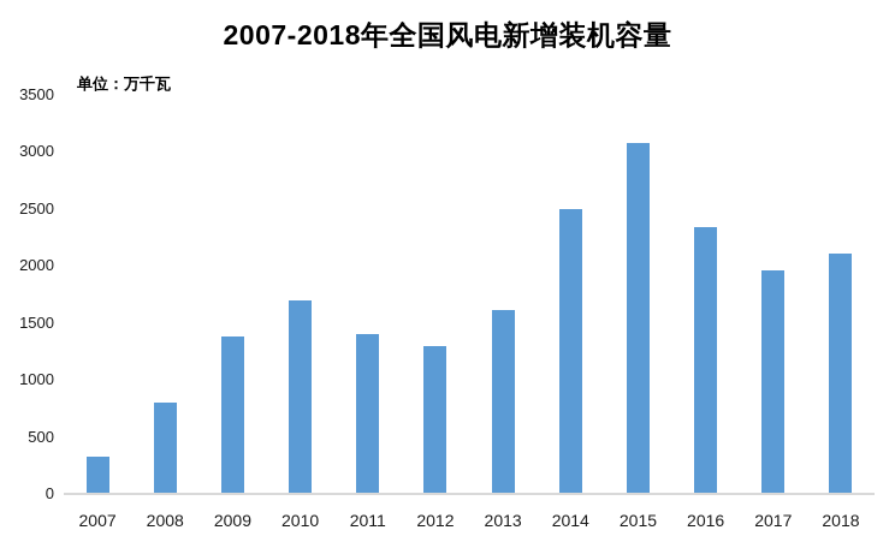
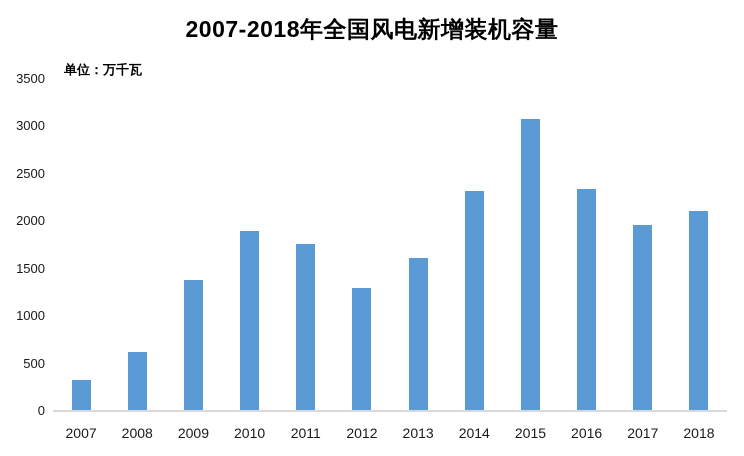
2008: 800 -> 600
2010: 1700 -> 1900
2011: 1400 -> 1800
2014: 2500 -> 2300
